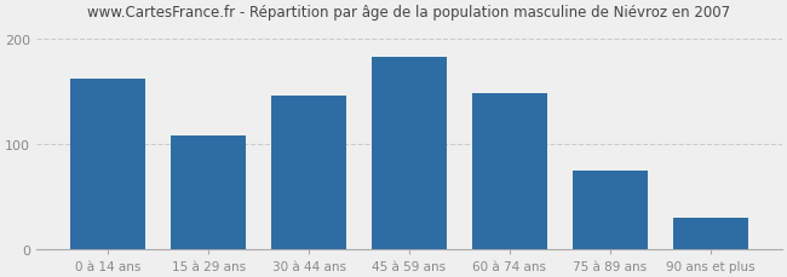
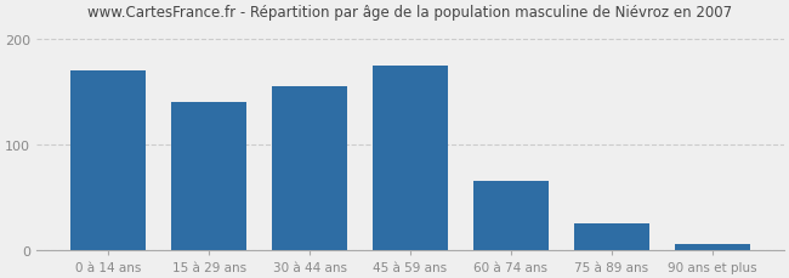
0 à 14 ans: 162 -> 170
15 à 29 ans: 108 -> 140
30 à 44 ans: 146 -> 155
45 à 59 ans: 182 -> 175
60 à 74 ans: 148 -> 65
75 à 89 ans: 74 -> 25
90 ans et plus: 30 -> 5
